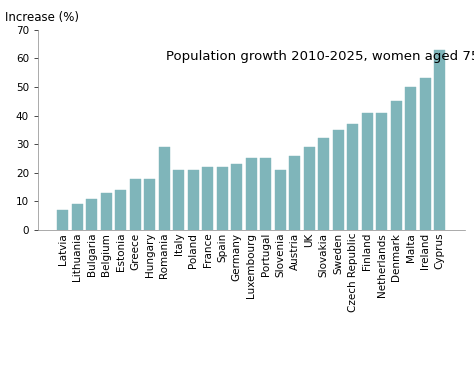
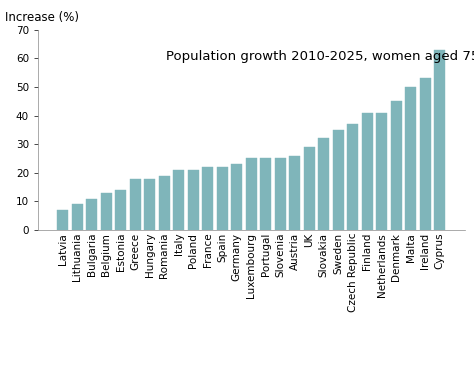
Romania: 29 -> 19
Slovenia: 21 -> 25
